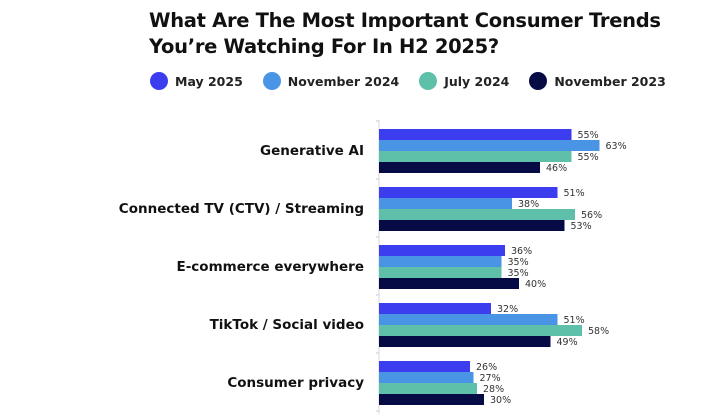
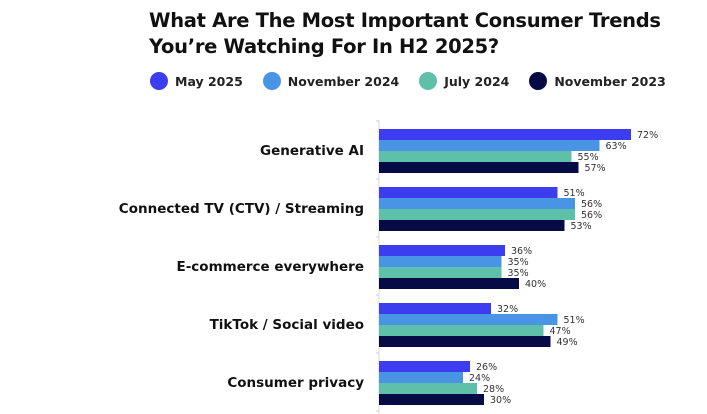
May 2025/Generative AI: 55% -> 72%
November 2023/Generative AI: 46% -> 57%
November 2024/Connected TV (CTV) / Streaming: 38% -> 56%
July 2024/TikTok / Social video: 58% -> 47%
November 2024/Consumer privacy: 27% -> 24%
